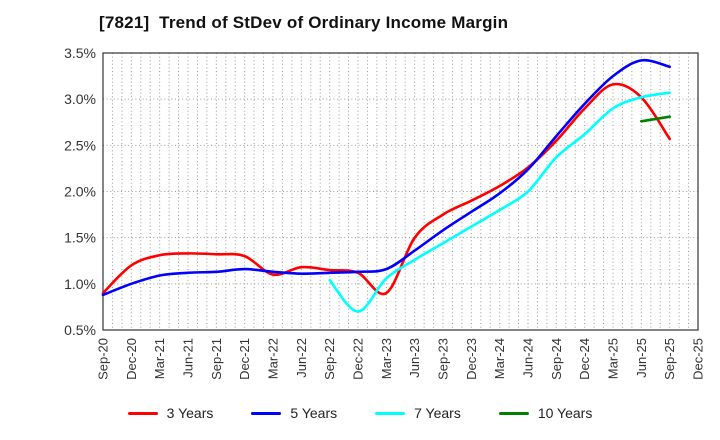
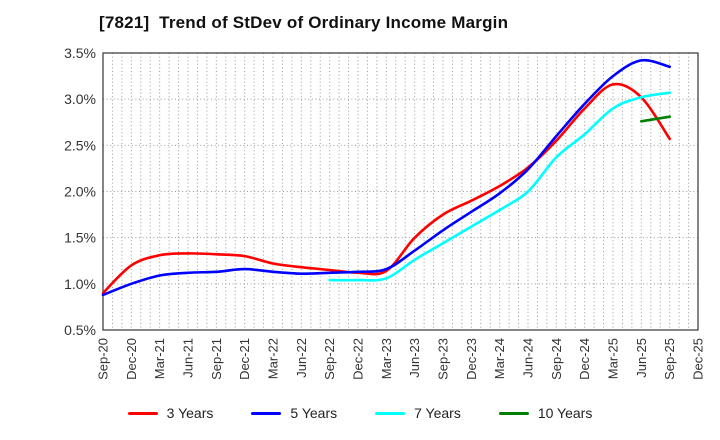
3 Years/Mar-22: 1.1% -> 1.2%
7 Years/Dec-22: 0.7% -> 1.0%
3 Years/Mar-23: 0.9% -> 1.1%
